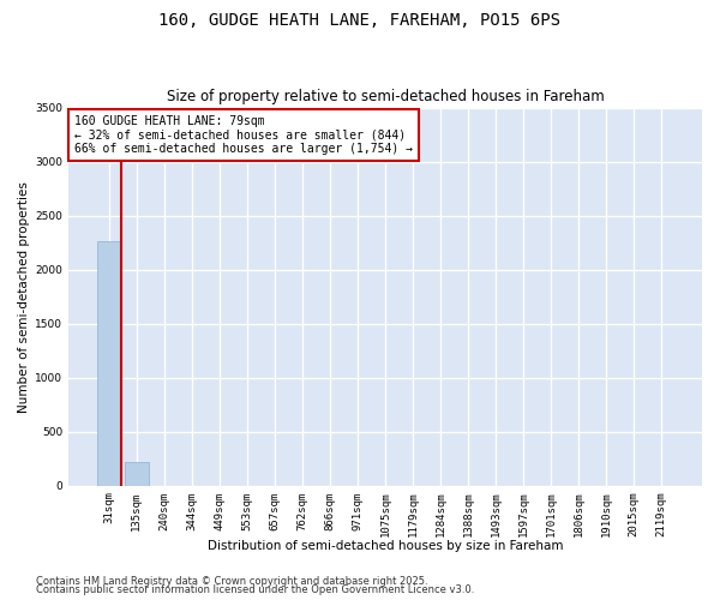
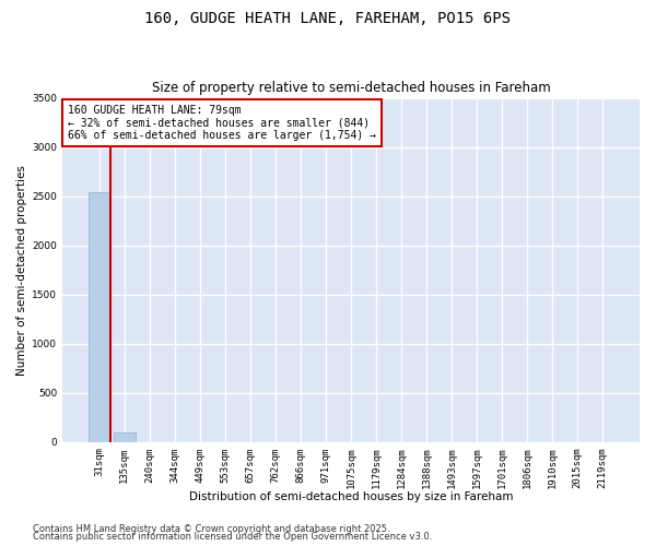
31sqm: 2260 -> 2540
135sqm: 220 -> 100
